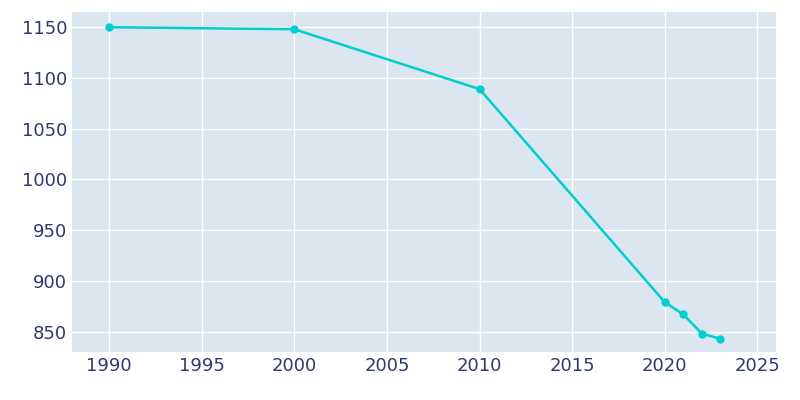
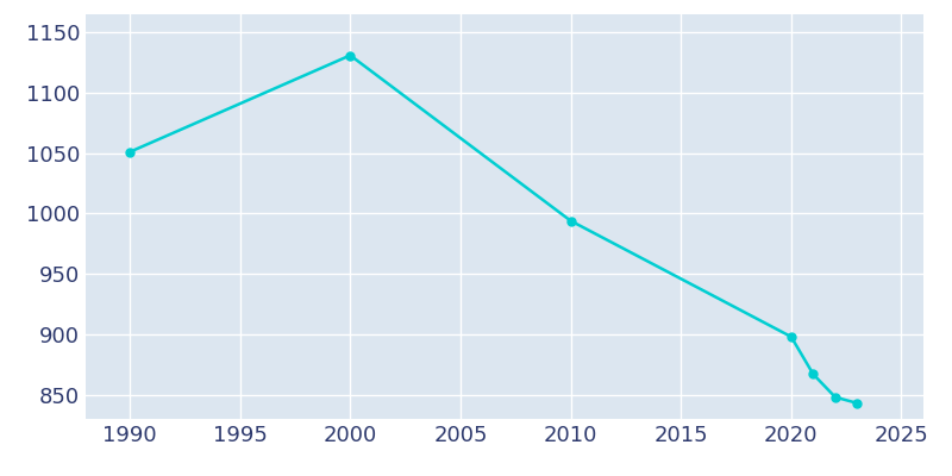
1990: 1150 -> 1051
2000: 1148 -> 1131
2010: 1089 -> 994
2020: 879 -> 898
